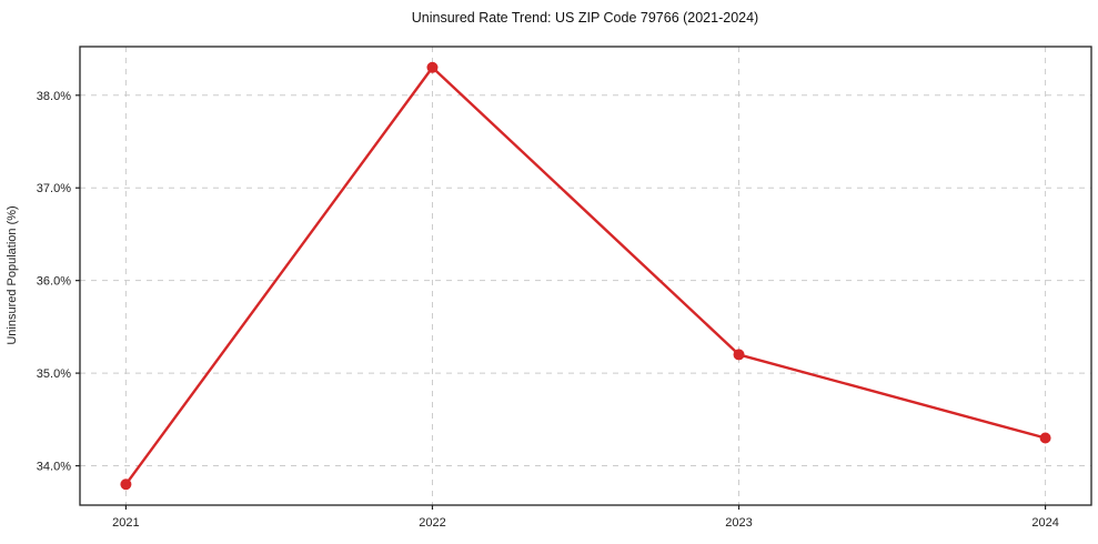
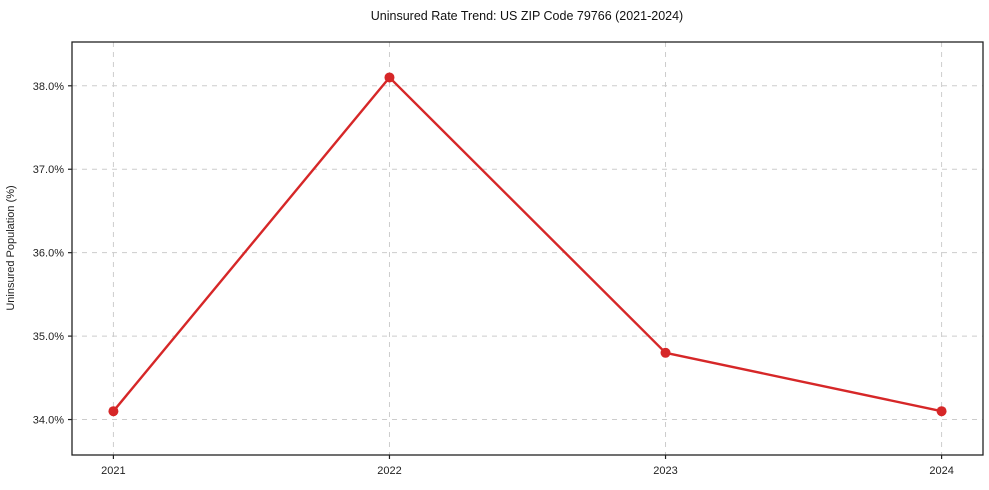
2021: 33.8% -> 34.1%
2022: 38.3% -> 38.1%
2023: 35.2% -> 34.8%
2024: 34.3% -> 34.1%
